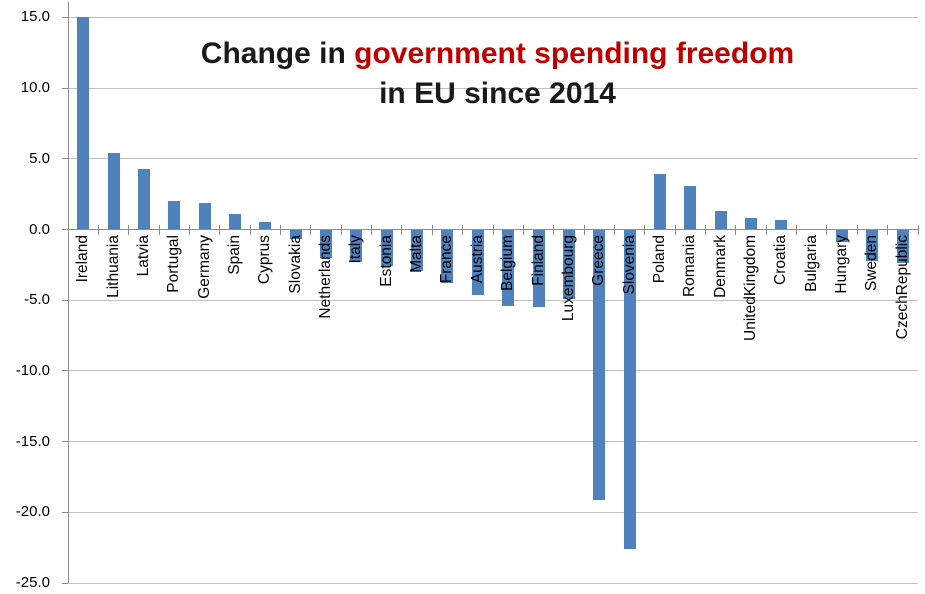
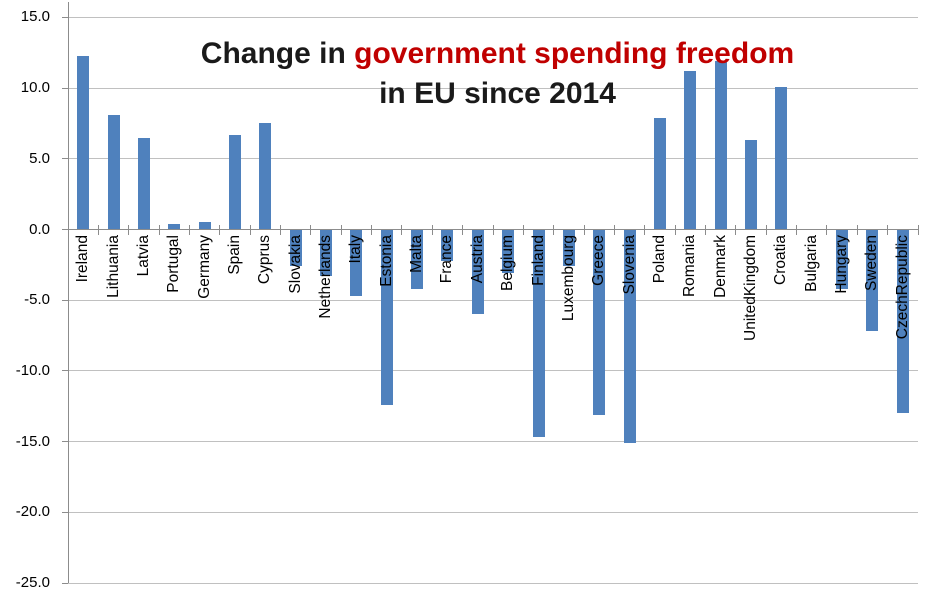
Ireland: 15.0 -> 12.3
Lithuania: 5.4 -> 8.1
Latvia: 4.3 -> 6.5
Portugal: 2.0 -> 0.4
Germany: 1.9 -> 0.5
Spain: 1.1 -> 6.7
Cyprus: 0.5 -> 7.5
Slovakia: -0.7 -> -2.6
Netherlands: -2.0 -> -3.3
Italy: -2.3 -> -4.7
Estonia: -2.6 -> -12.4
Malta: -2.9 -> -4.2
France: -3.8 -> -2.2
Austria: -4.6 -> -6.0
Belgium: -5.4 -> -3.1
Finland: -5.5 -> -14.7
Luxembourg: -4.9 -> -2.6
Greece: -19.1 -> -13.1
Slovenia: -22.6 -> -15.1
Poland: 3.9 -> 7.9
Romania: 3.1 -> 11.2
Denmark: 1.3 -> 11.9
UnitedKingdom: 0.8 -> 6.3
Croatia: 0.7 -> 10.1
Hungary: -0.9 -> -4.2
Sweden: -2.2 -> -7.2
CzechRepublic: -2.4 -> -13.0
